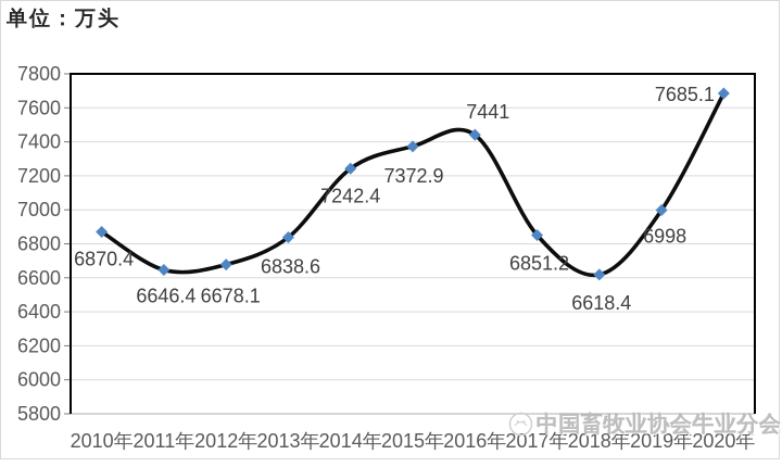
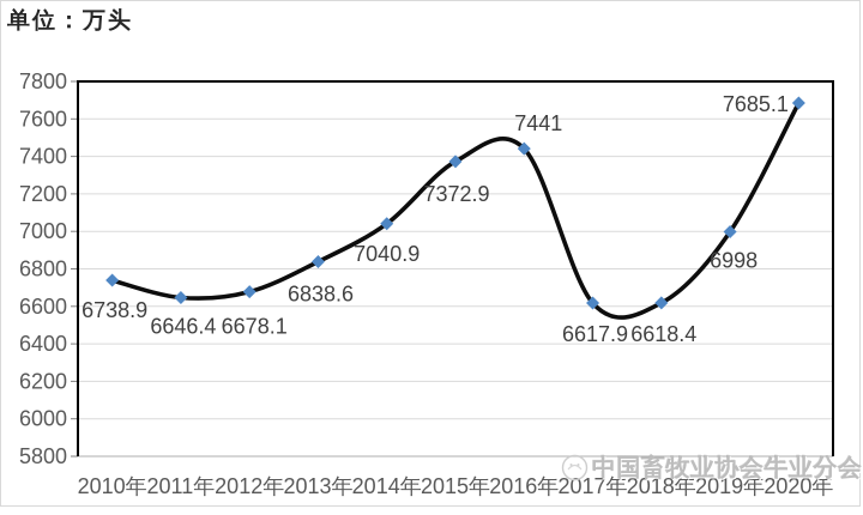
2010年: 6870.4 -> 6738.9
2014年: 7242.4 -> 7040.9
2017年: 6851.2 -> 6617.9
